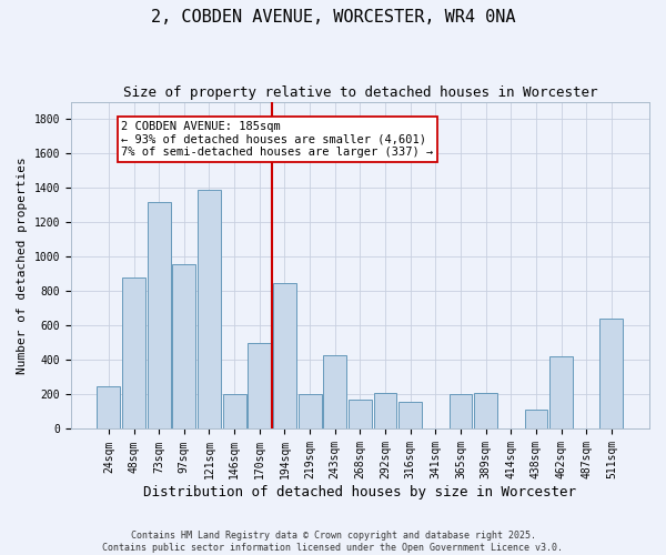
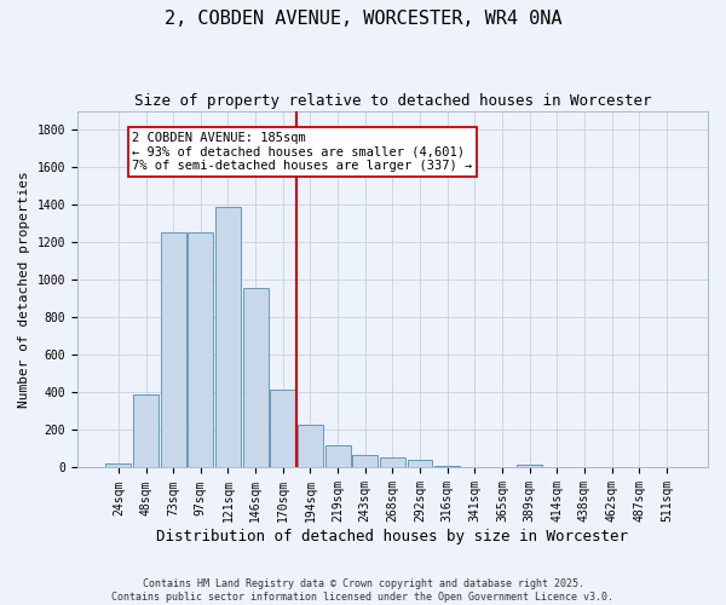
24sqm: 250 -> 20
48sqm: 880 -> 390
73sqm: 1320 -> 1260
97sqm: 960 -> 1260
146sqm: 200 -> 960
170sqm: 500 -> 420
194sqm: 850 -> 230
219sqm: 200 -> 120
243sqm: 430 -> 60
268sqm: 170 -> 60
292sqm: 210 -> 40
316sqm: 160 -> 10
365sqm: 200 -> 0
389sqm: 210 -> 20
438sqm: 110 -> 0
462sqm: 420 -> 0
511sqm: 640 -> 0
